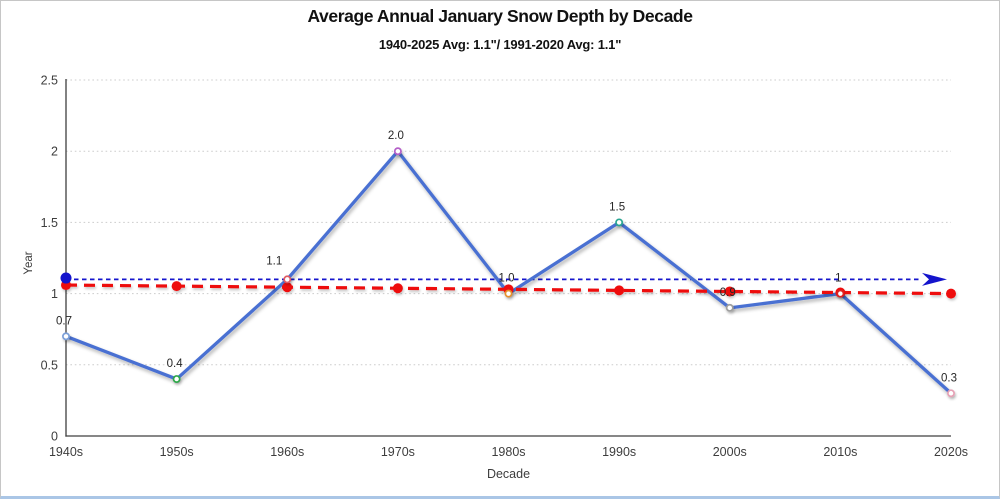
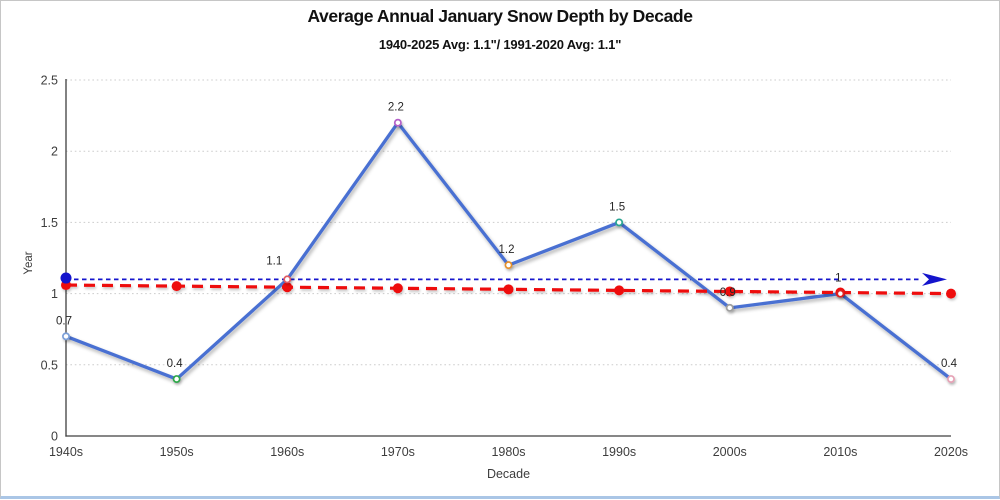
1970s: 2.0 -> 2.2
1980s: 1.0 -> 1.2
2020s: 0.3 -> 0.4
